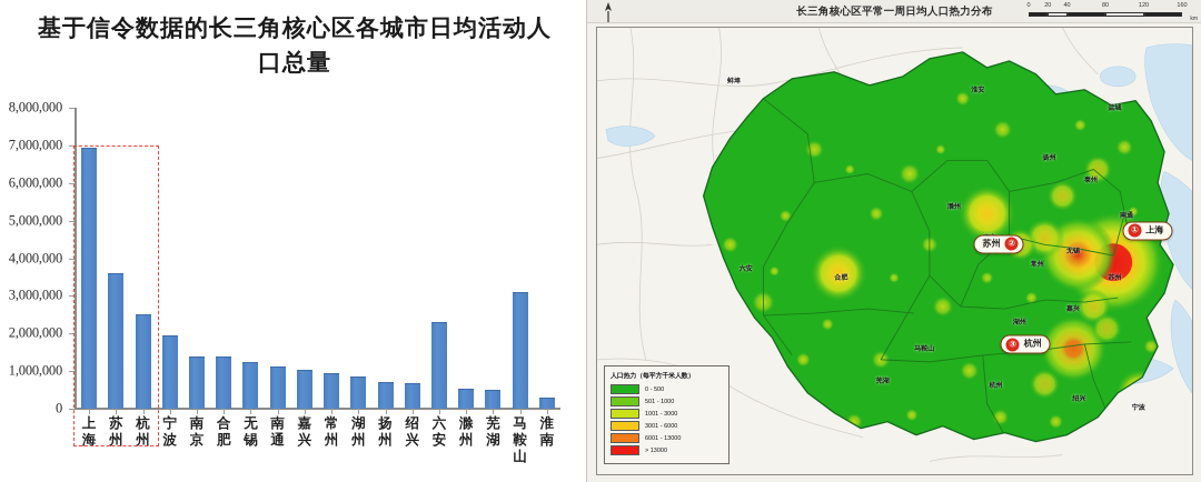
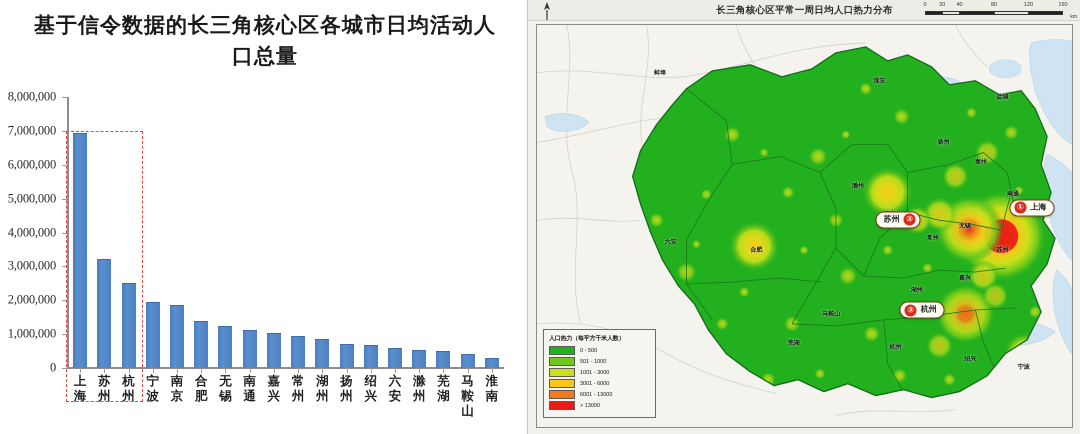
苏州: 3600000 -> 3200000
南京: 1400000 -> 1800000
六安: 2300000 -> 600000
马鞍山: 3100000 -> 400000
